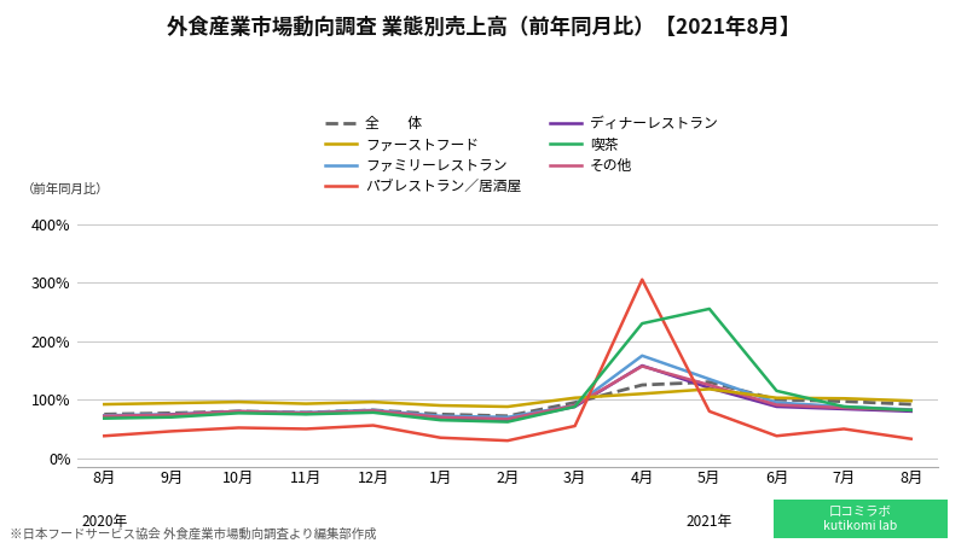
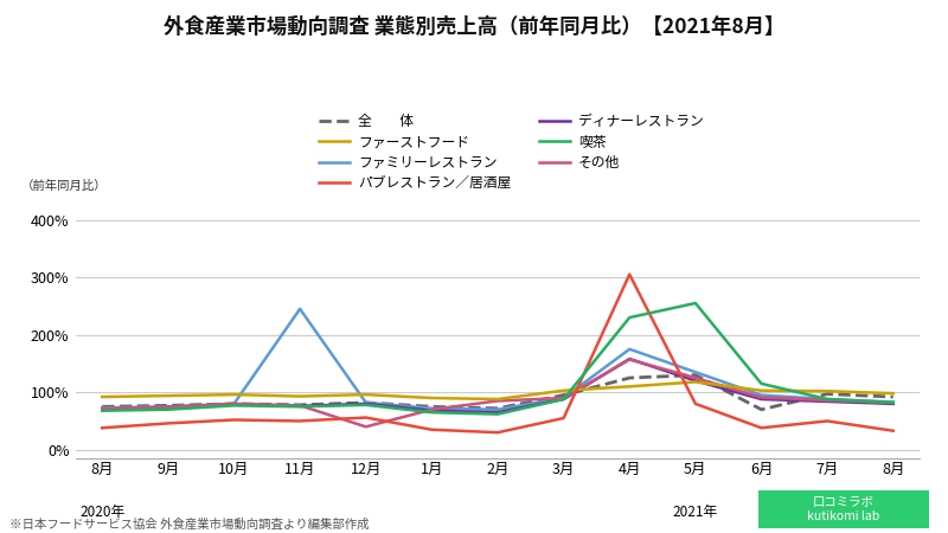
ファミリーレストラン/11月: 78% -> 245%
その他/12月: 81% -> 40%
その他/2月: 67% -> 85%
全 体/6月: 100% -> 70%
